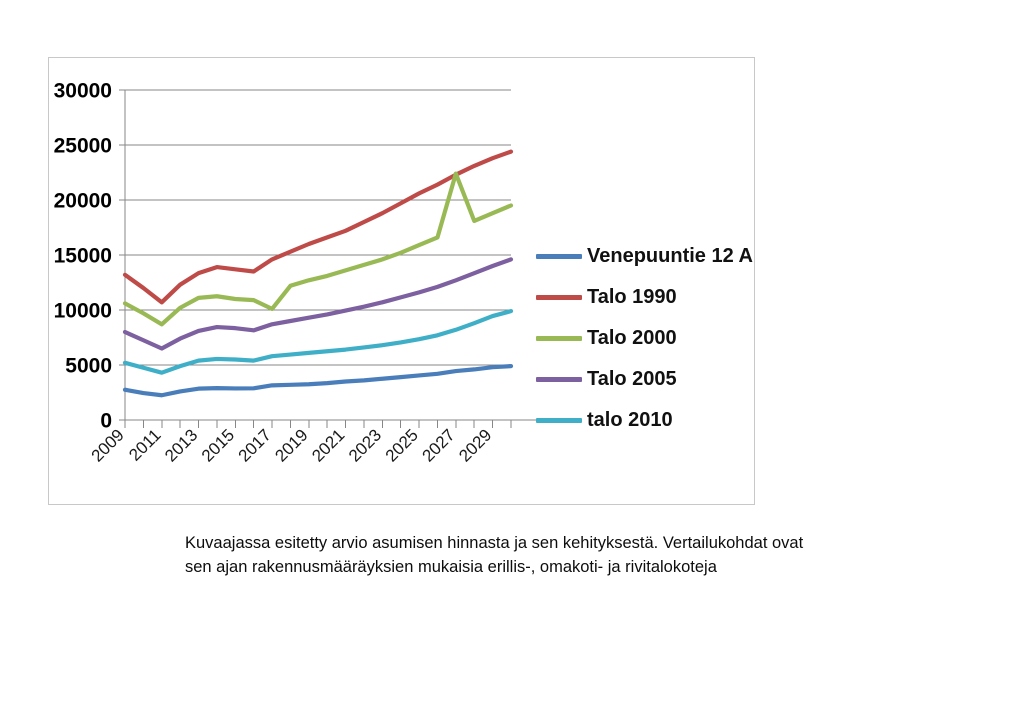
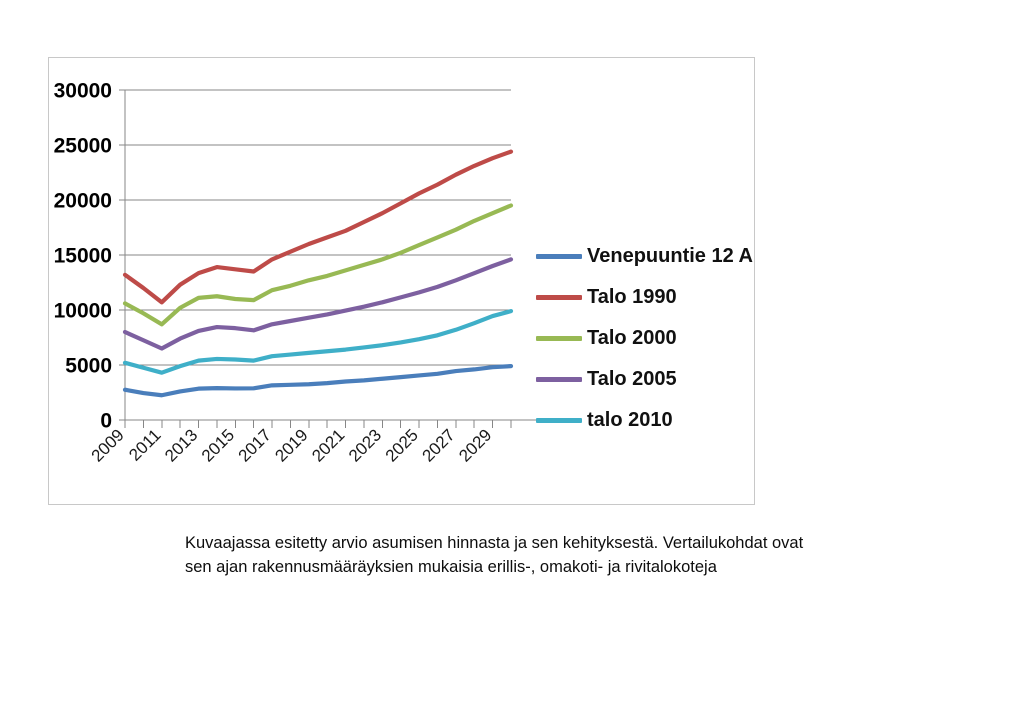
Talo 2000/2017: 10100 -> 11800
Talo 2000/2027: 22400 -> 17300
